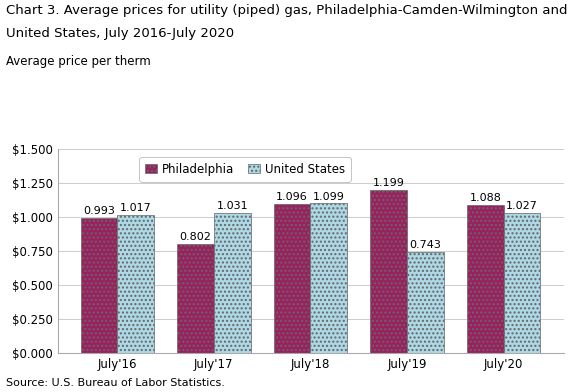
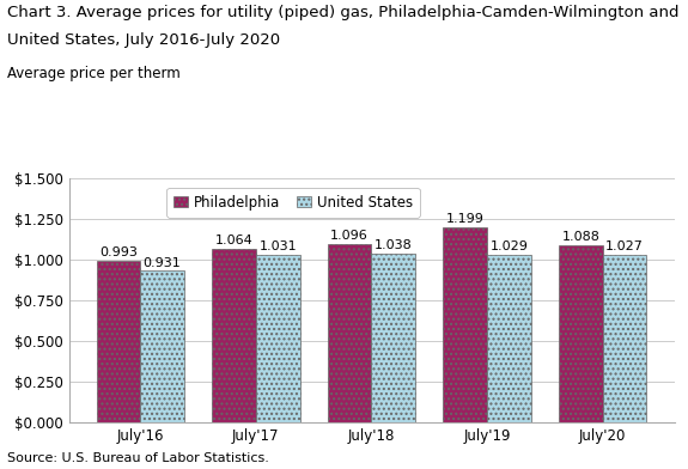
United States/July'16: 1.017 -> 0.931
Philadelphia/July'17: 0.802 -> 1.064
United States/July'18: 1.099 -> 1.038
United States/July'19: 0.743 -> 1.029
